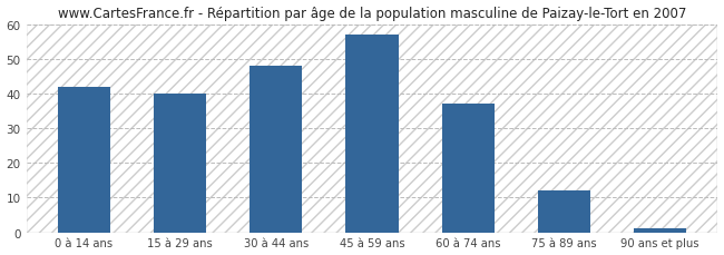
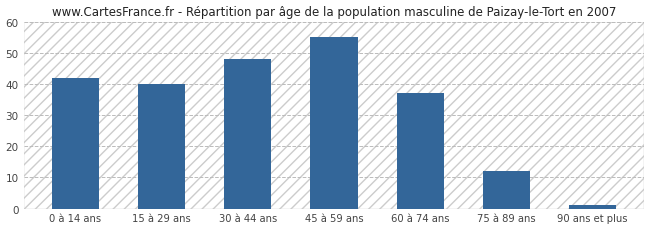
45 à 59 ans: 57 -> 55
